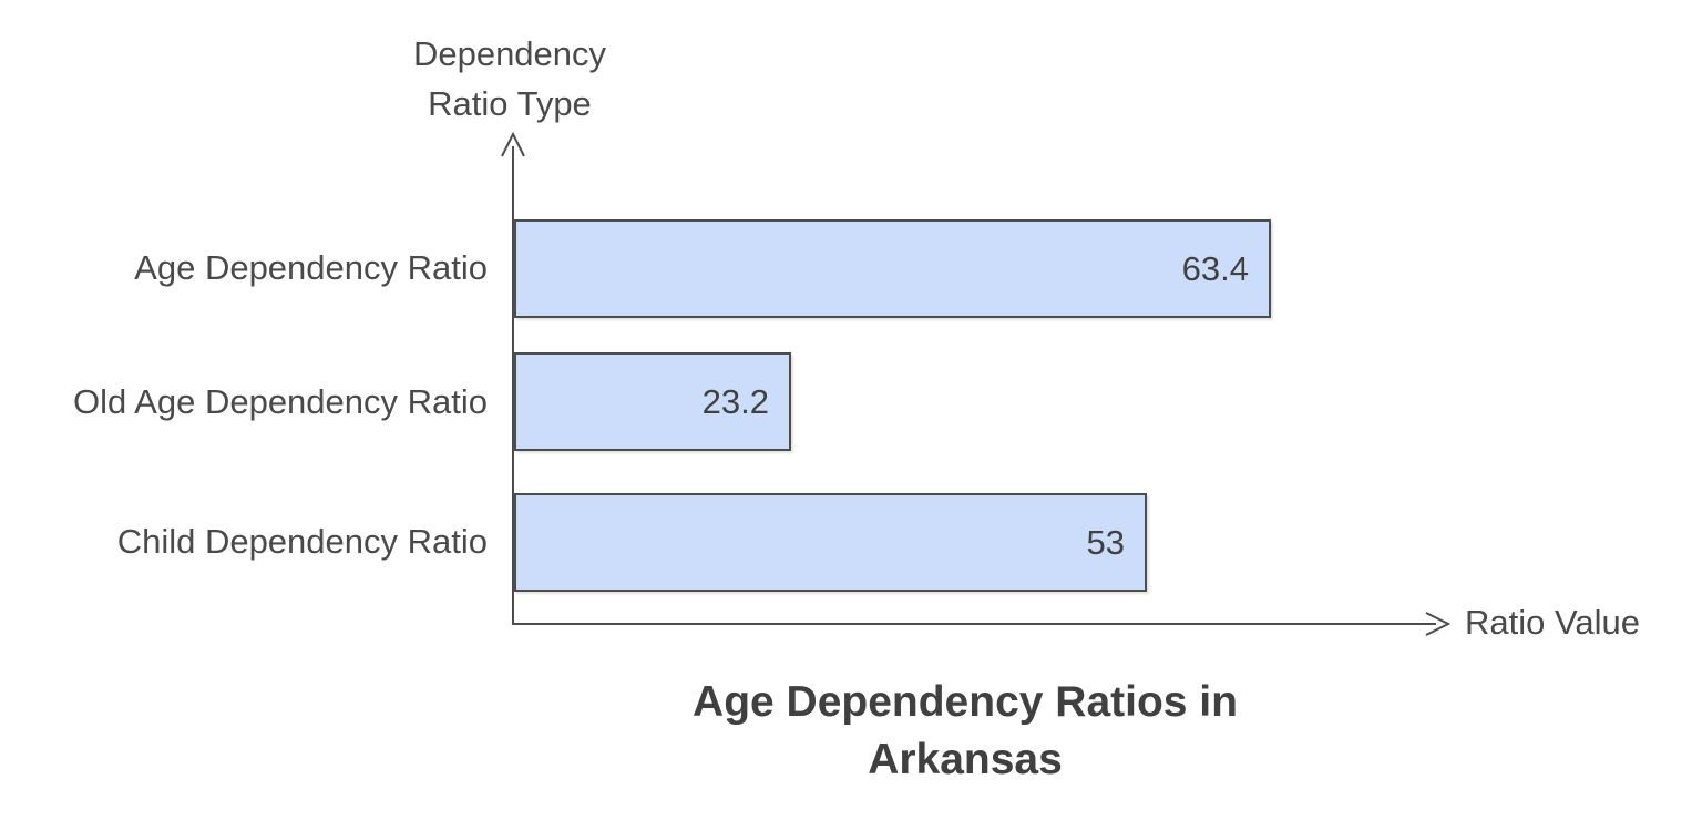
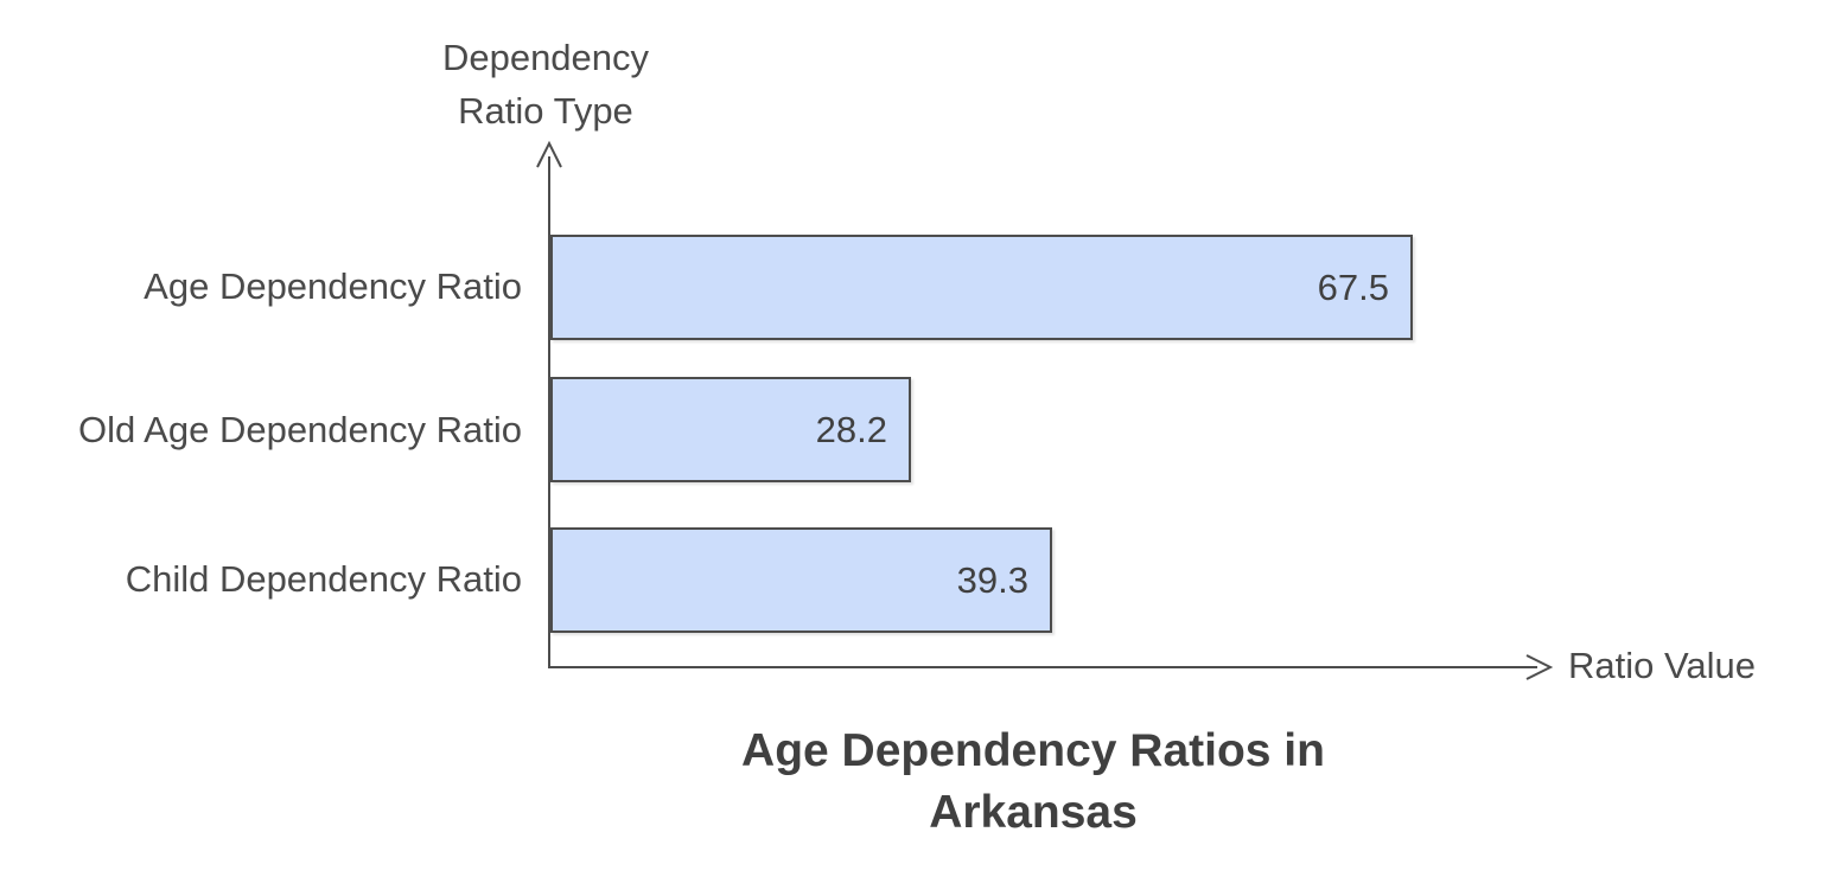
Age Dependency Ratio: 63.4 -> 67.5
Old Age Dependency Ratio: 23.2 -> 28.2
Child Dependency Ratio: 53 -> 39.3
